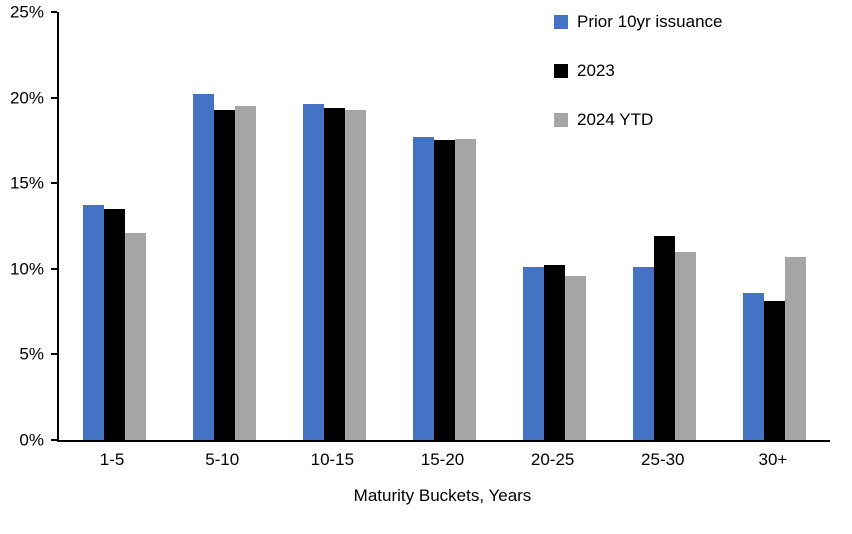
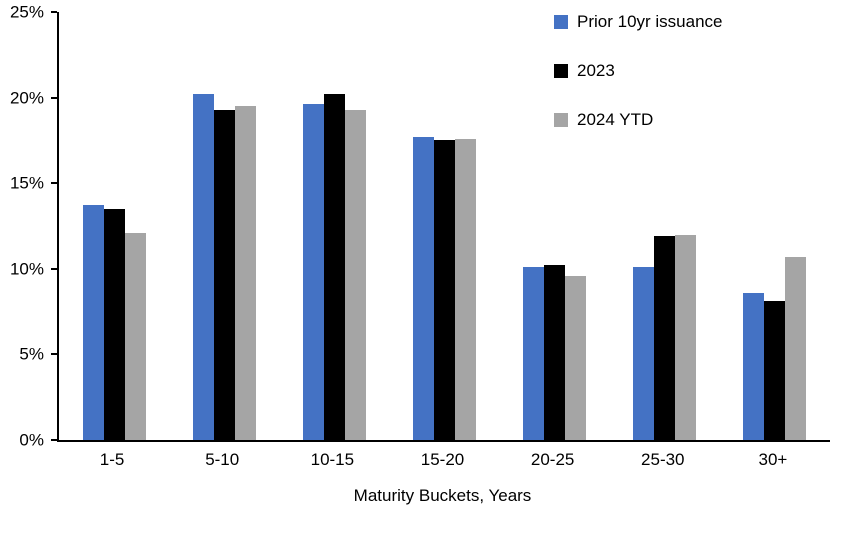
2023/10-15: 19.4% -> 20.2%
2024 YTD/25-30: 11.0% -> 12.0%
